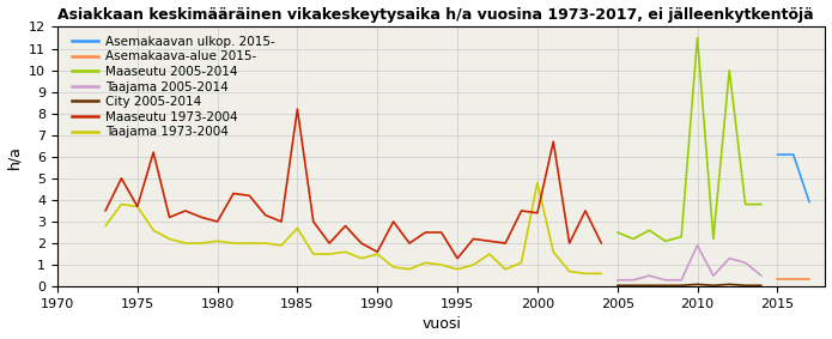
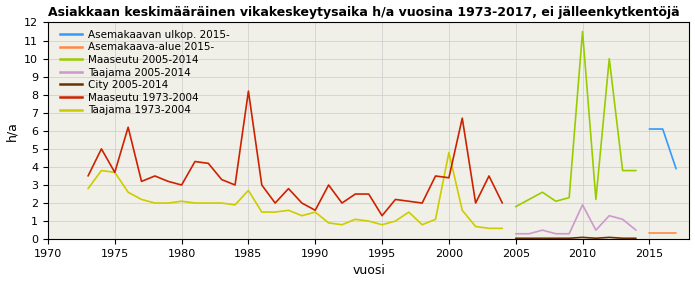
Maaseutu 2005-2014/2005: 2.5 -> 1.8
